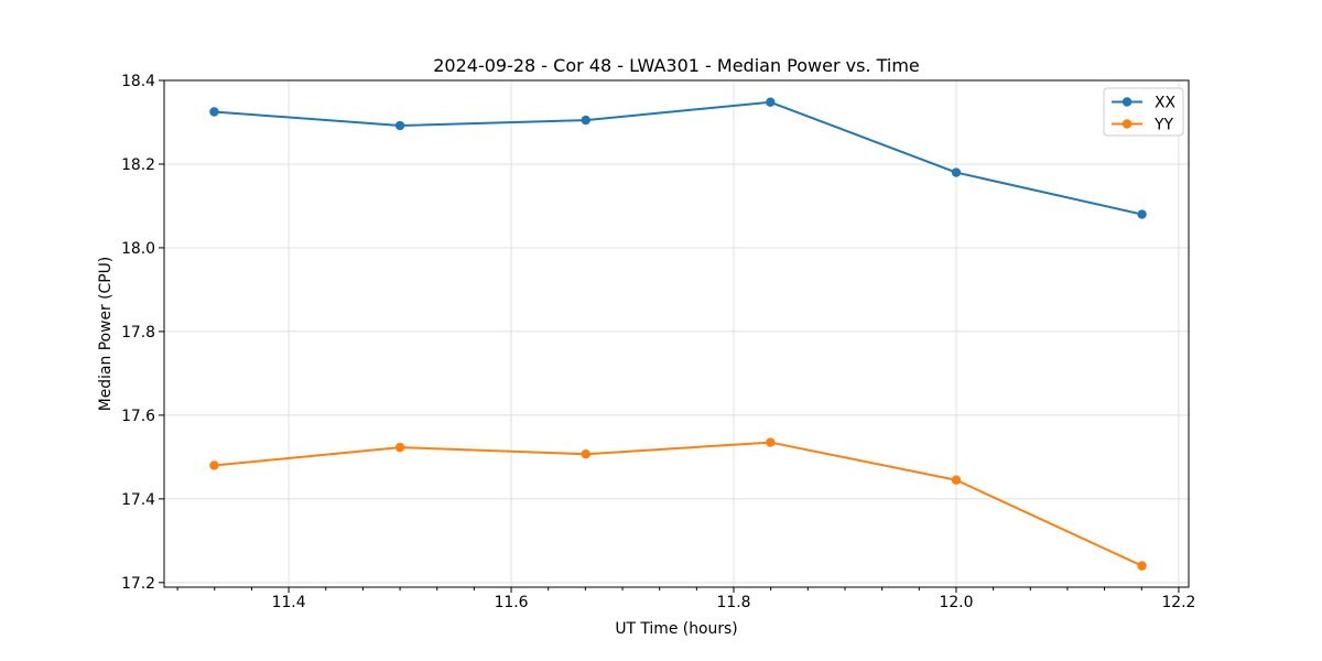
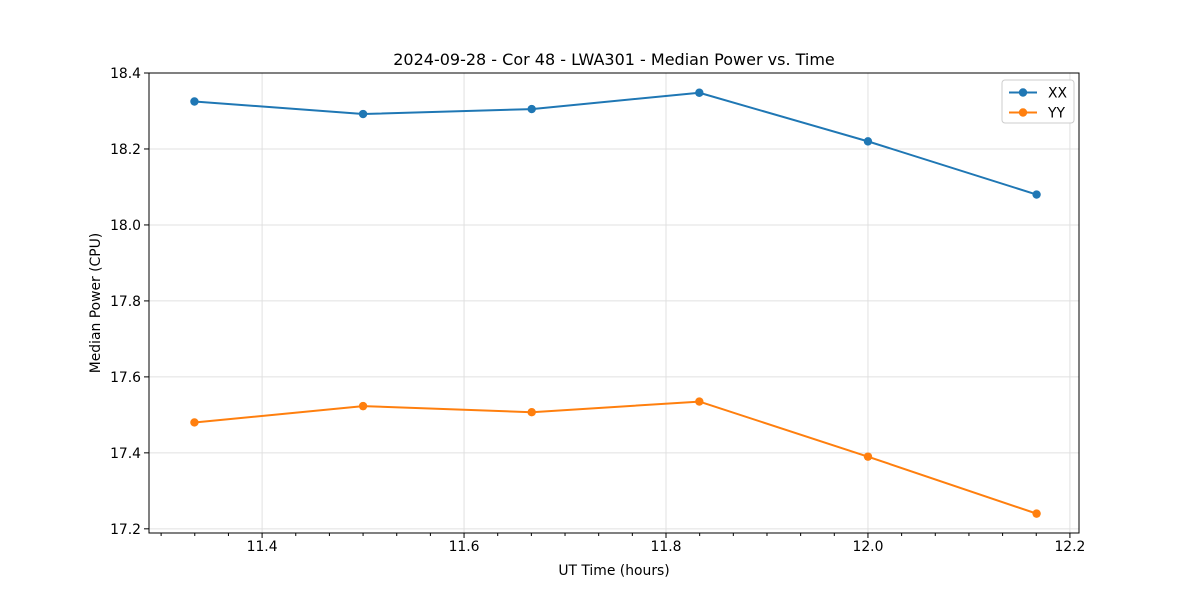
XX/12.0: 18.18 -> 18.22
YY/12.0: 17.45 -> 17.39
